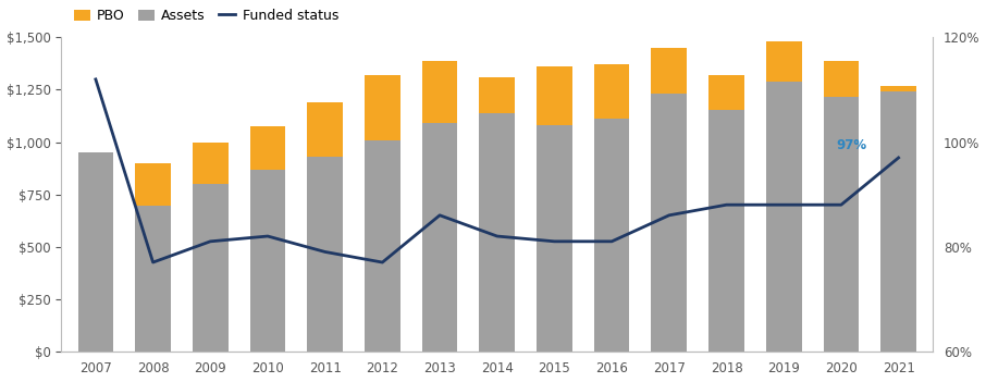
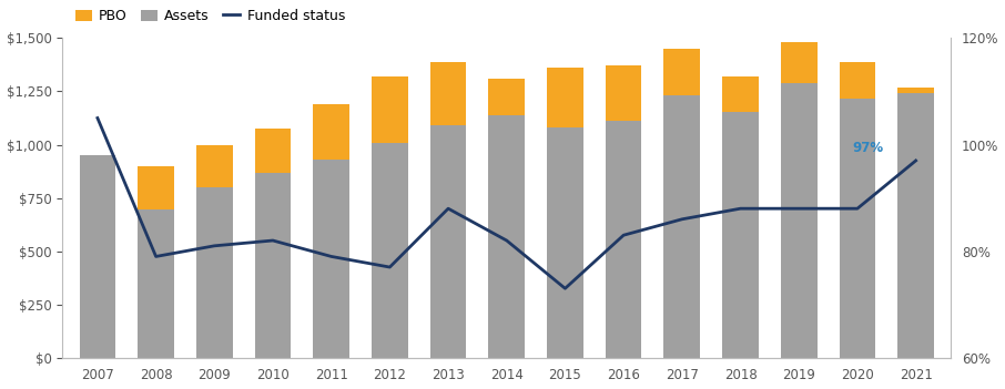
Funded status/2007: 112% -> 105%
Funded status/2008: 77% -> 79%
Funded status/2013: 86% -> 88%
Funded status/2015: 81% -> 73%
Funded status/2016: 81% -> 83%
